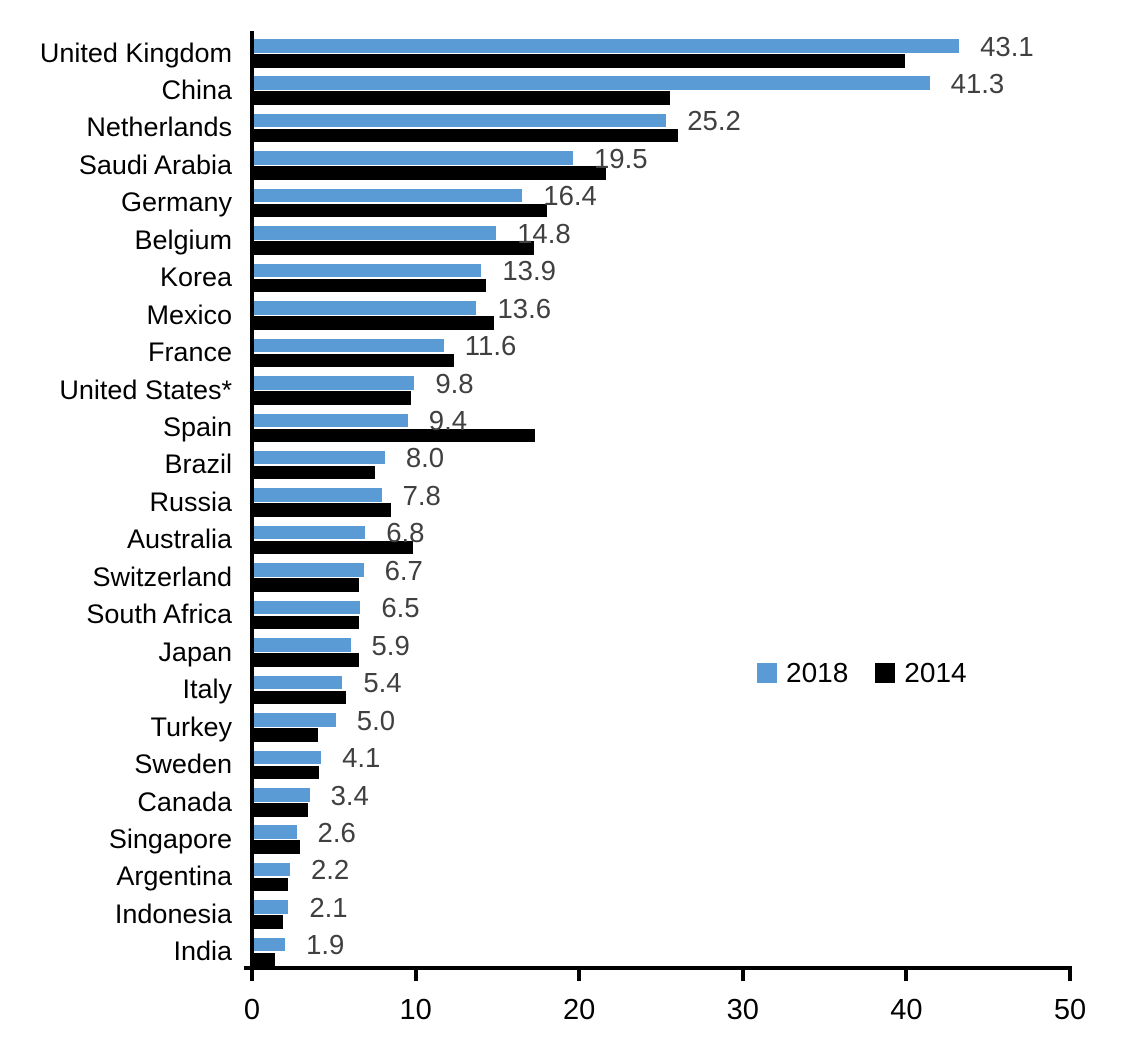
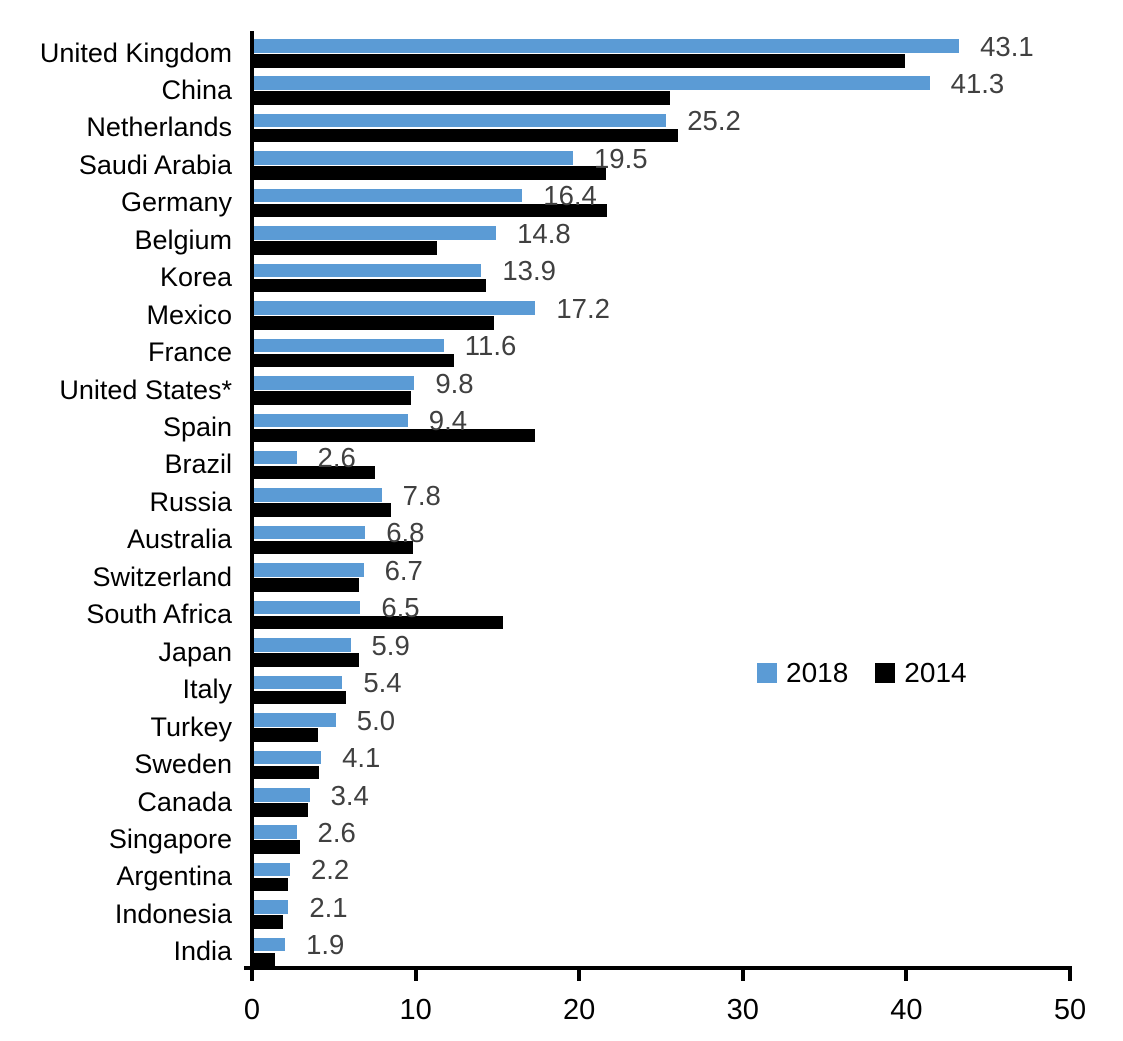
2014/Germany: 17.9 -> 21.6
2014/Belgium: 17.1 -> 11.2
2018/Mexico: 13.6 -> 17.2
2018/Brazil: 8.0 -> 2.6
2014/South Africa: 6.4 -> 15.2
